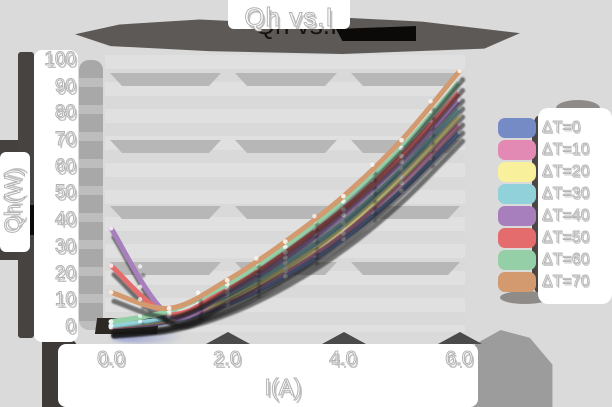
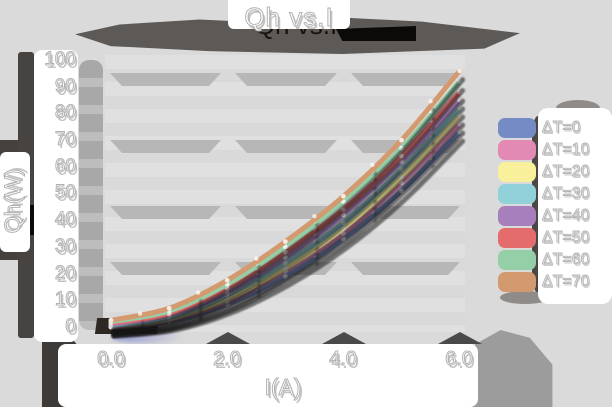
ΔT=40/0: 37 -> 1
ΔT=50/0: 23 -> 2
ΔT=70/0: 13 -> 2
